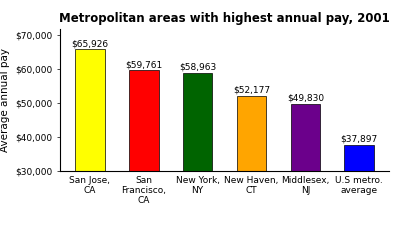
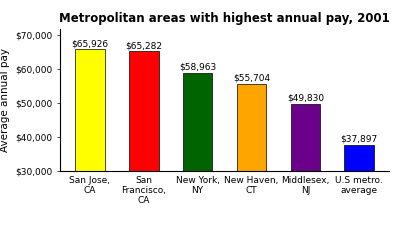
San Francisco, CA: $59,761 -> $65,282
New Haven, CT: $52,177 -> $55,704
